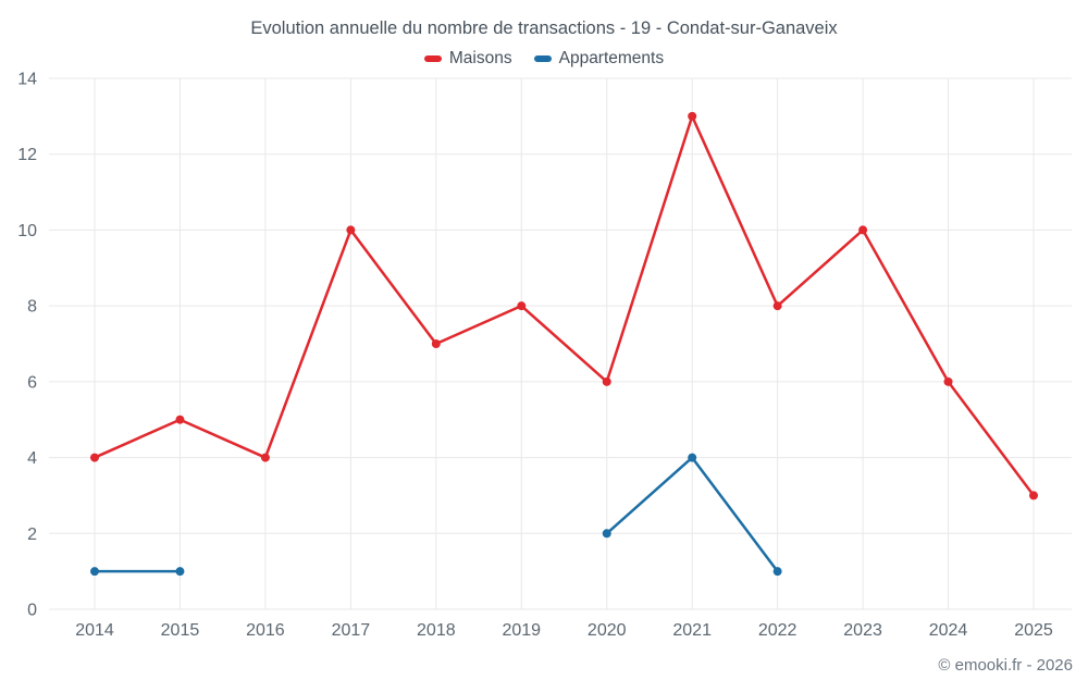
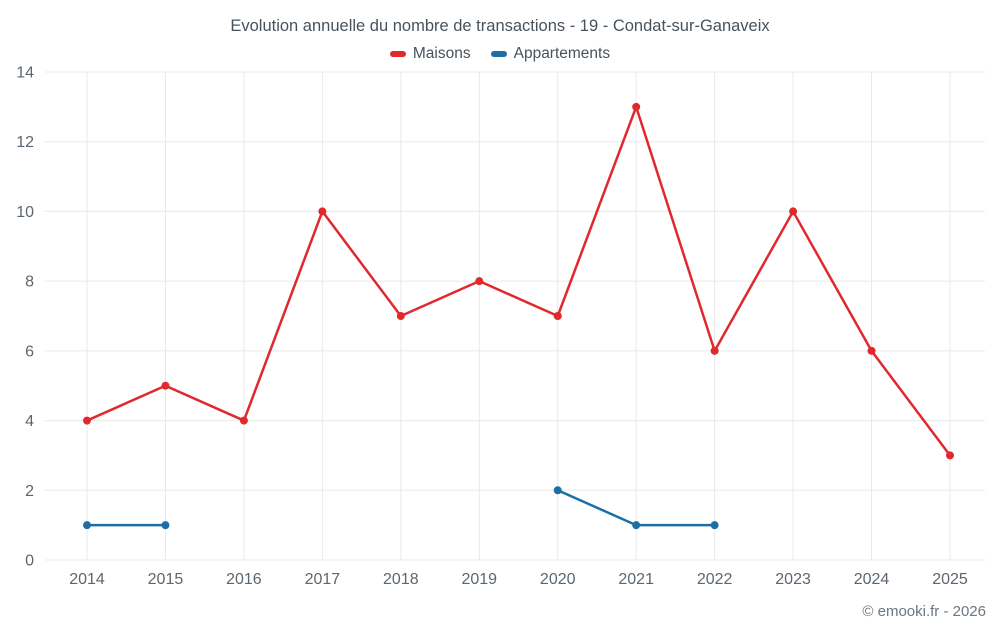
Maisons/2020: 6 -> 7
Appartements/2021: 4 -> 1
Maisons/2022: 8 -> 6
